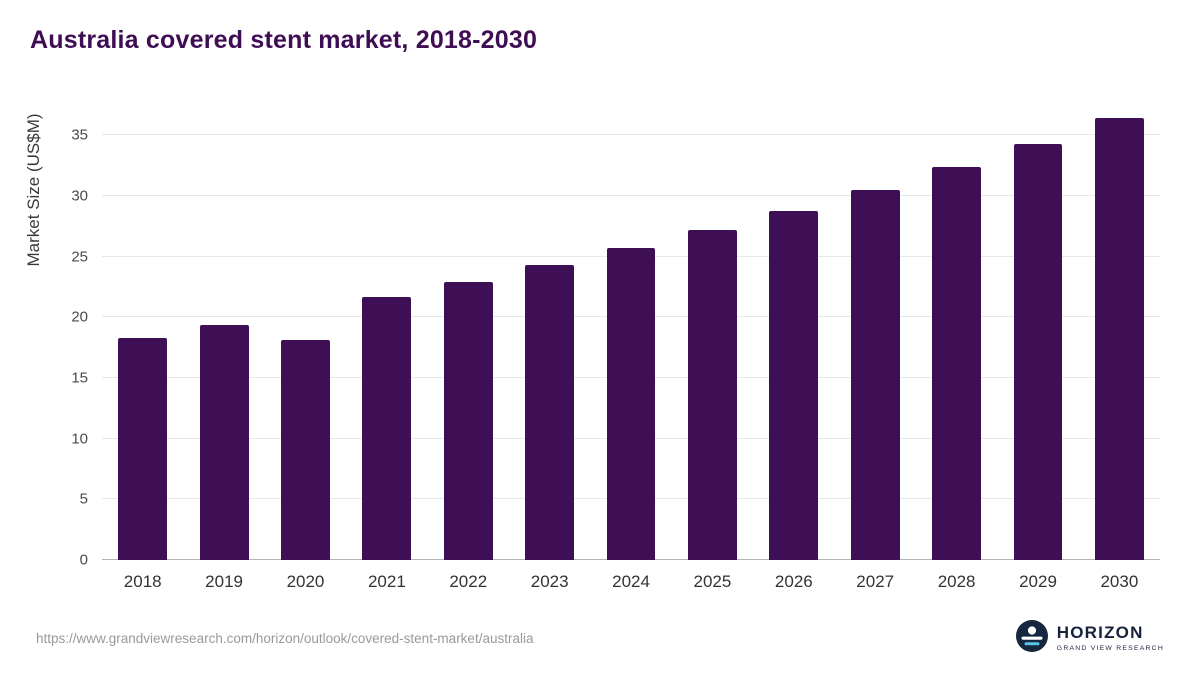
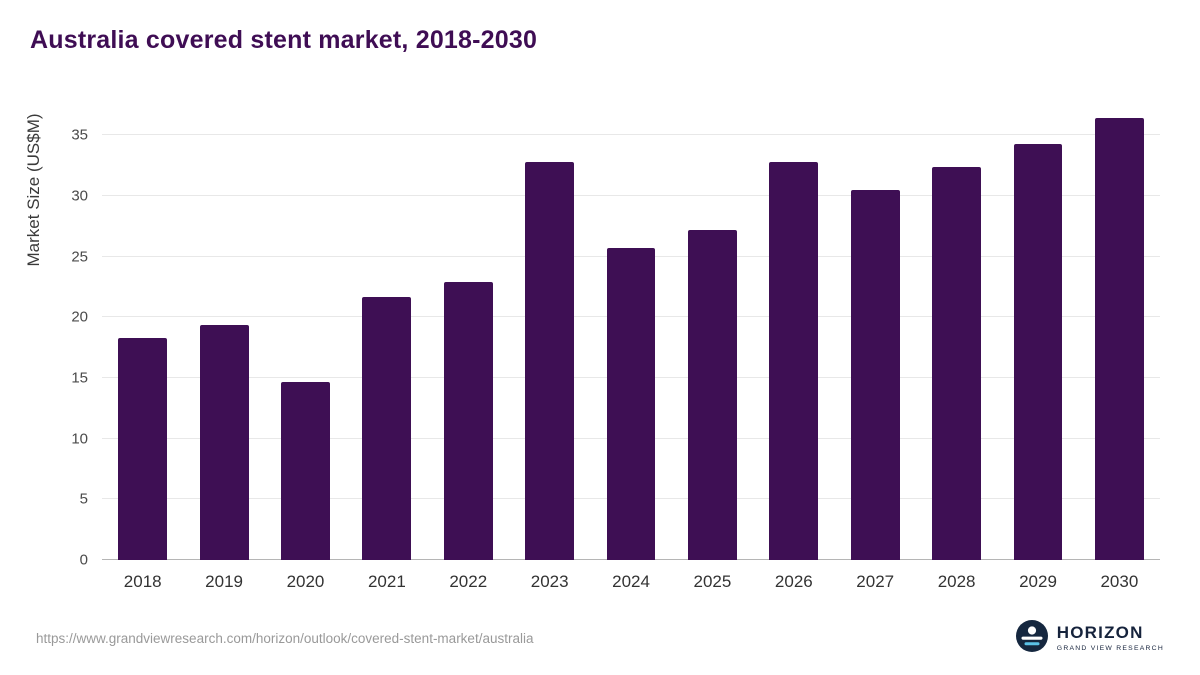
2020: 18.1 -> 14.7
2023: 24.3 -> 32.8
2026: 28.8 -> 32.8
